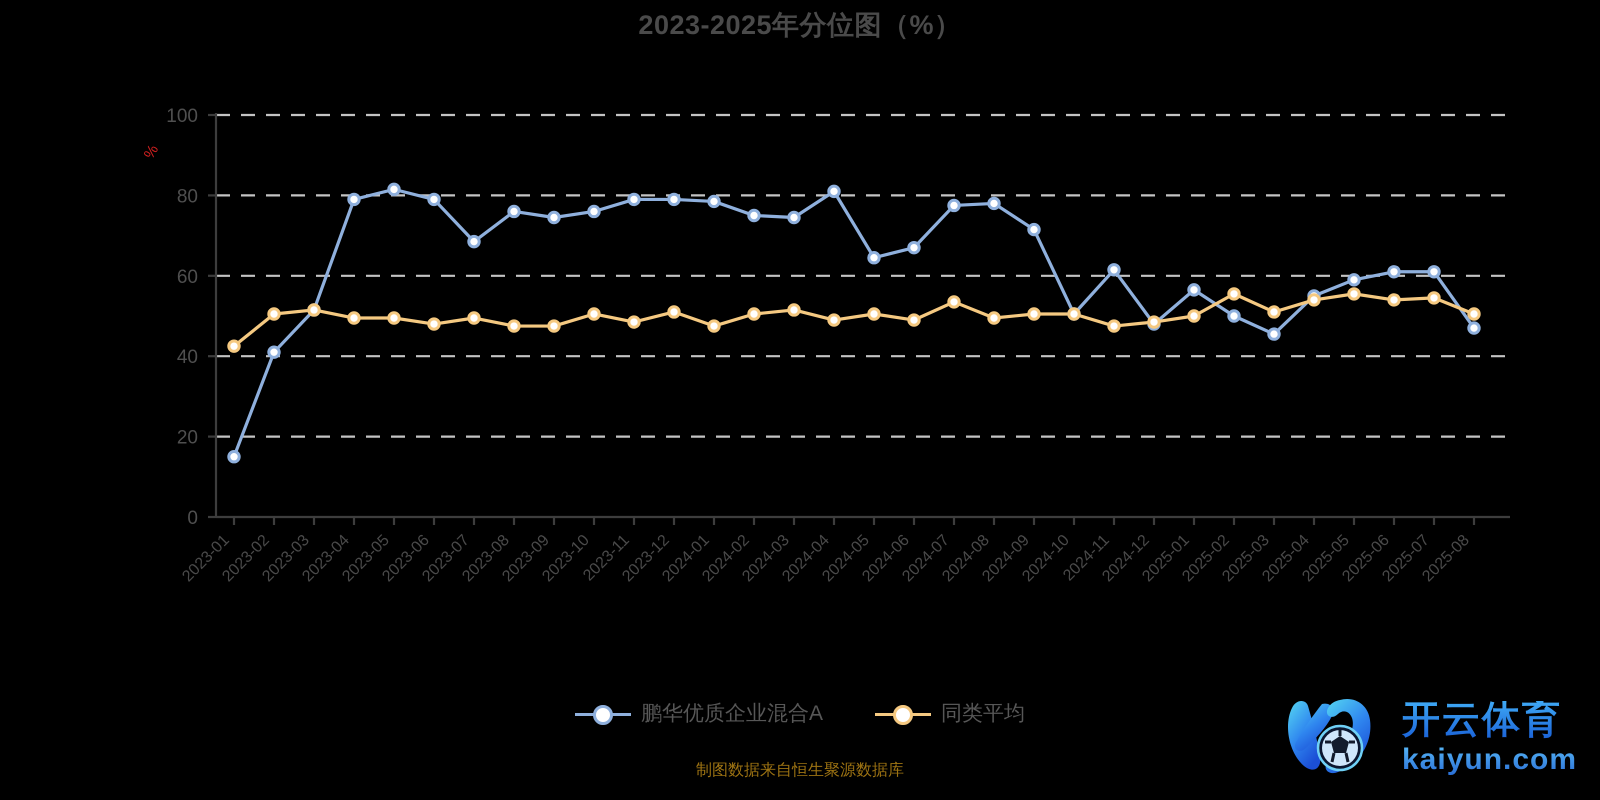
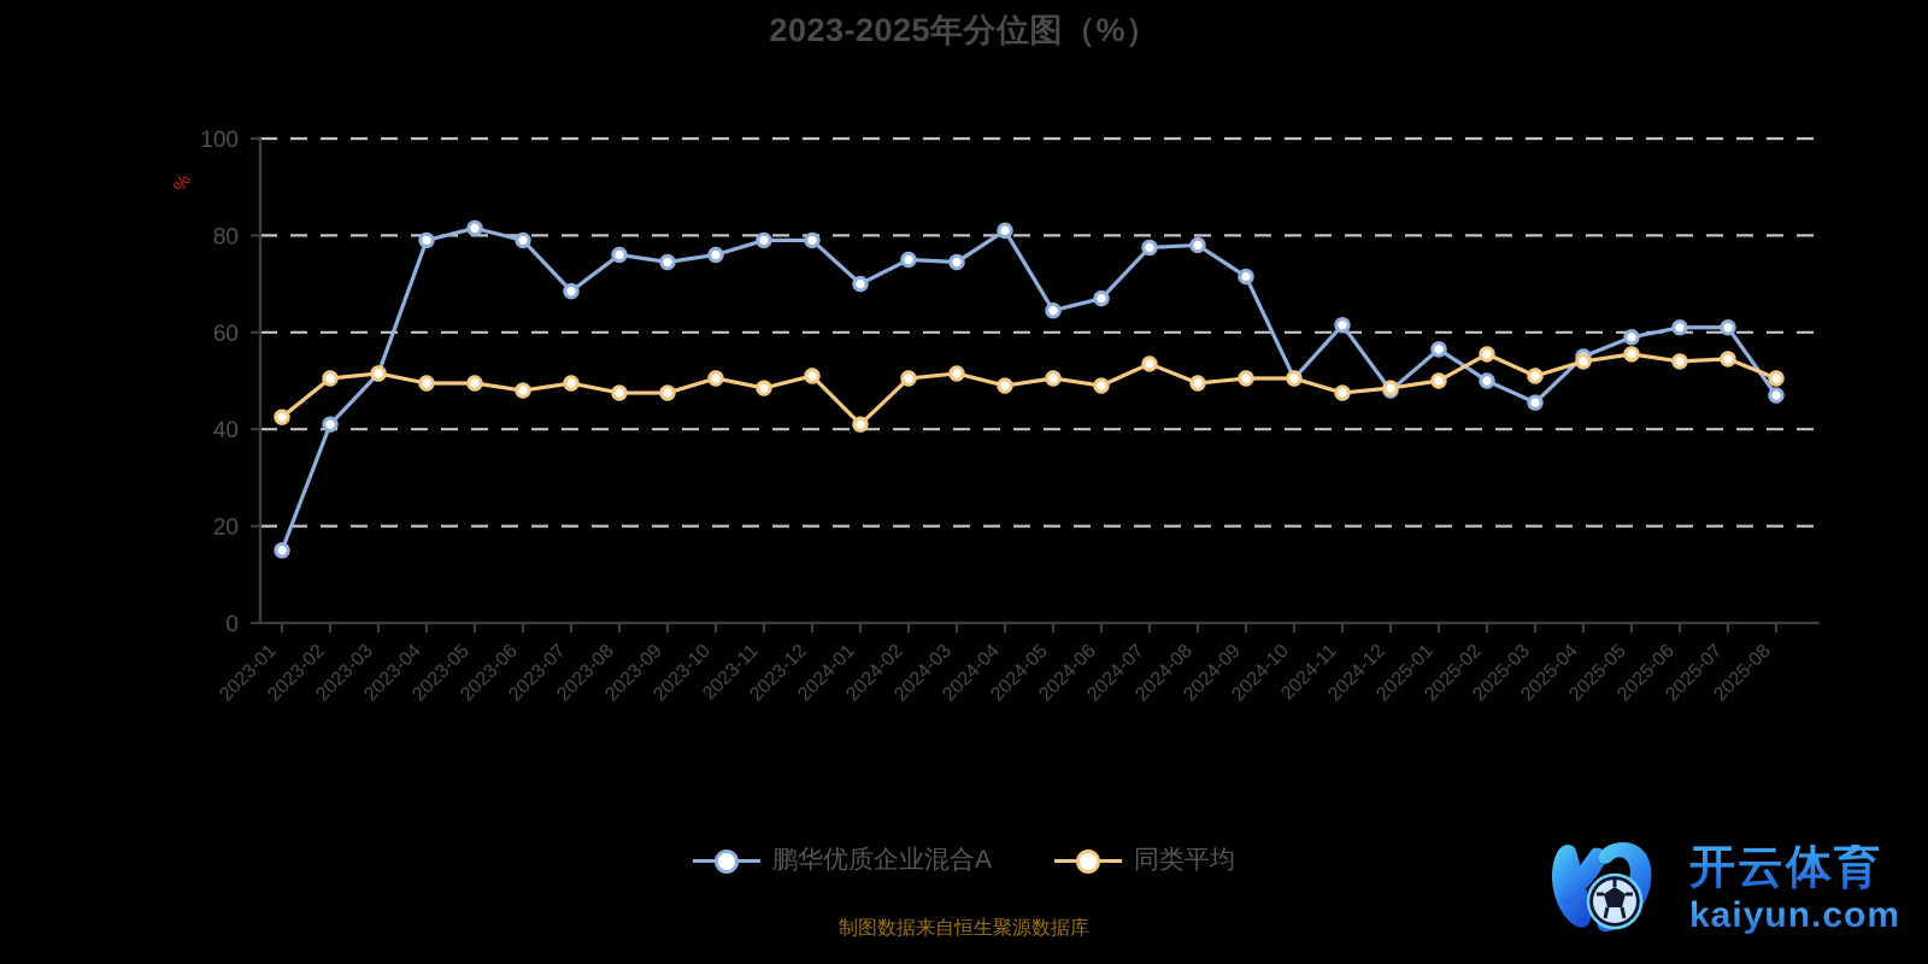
鹏华优质企业混合A/2024-01: 78 -> 70
同类平均/2024-01: 48 -> 41
